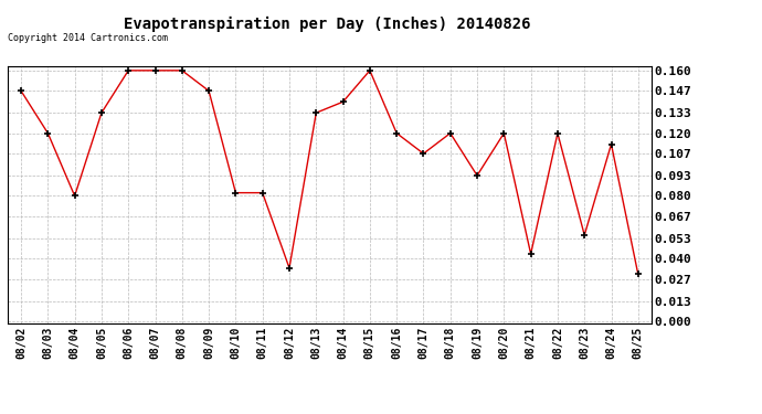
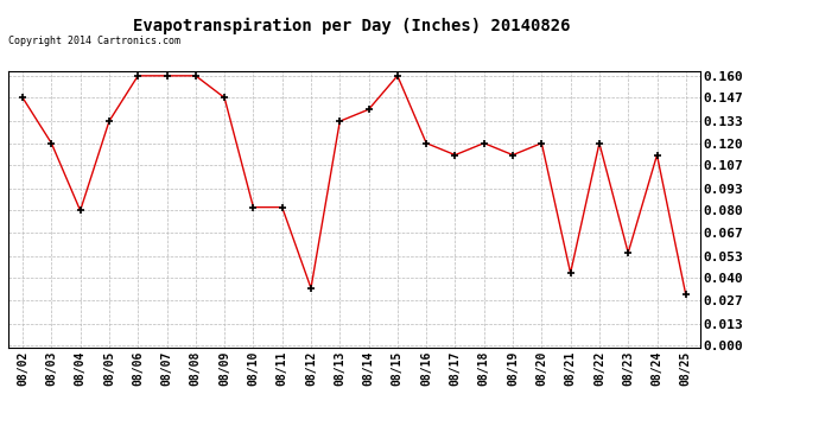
08/17: 0.107 -> 0.113
08/19: 0.093 -> 0.113
